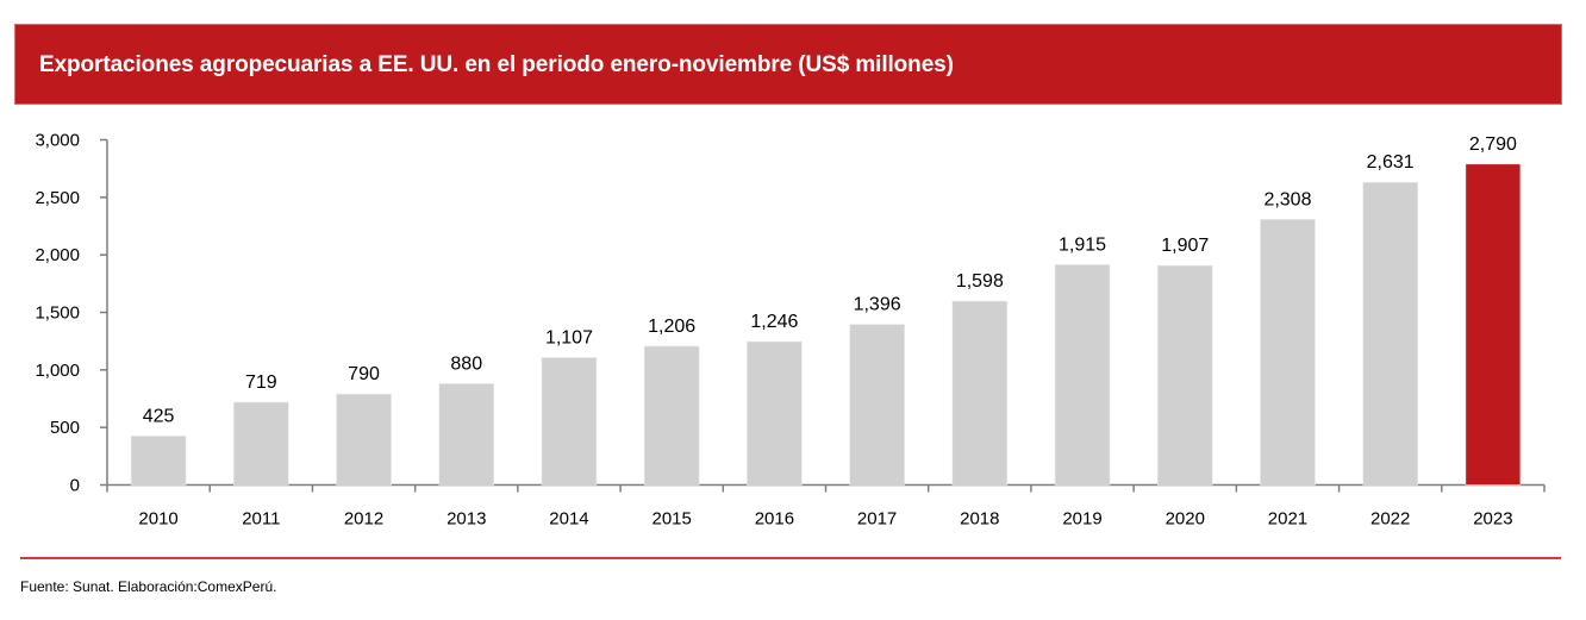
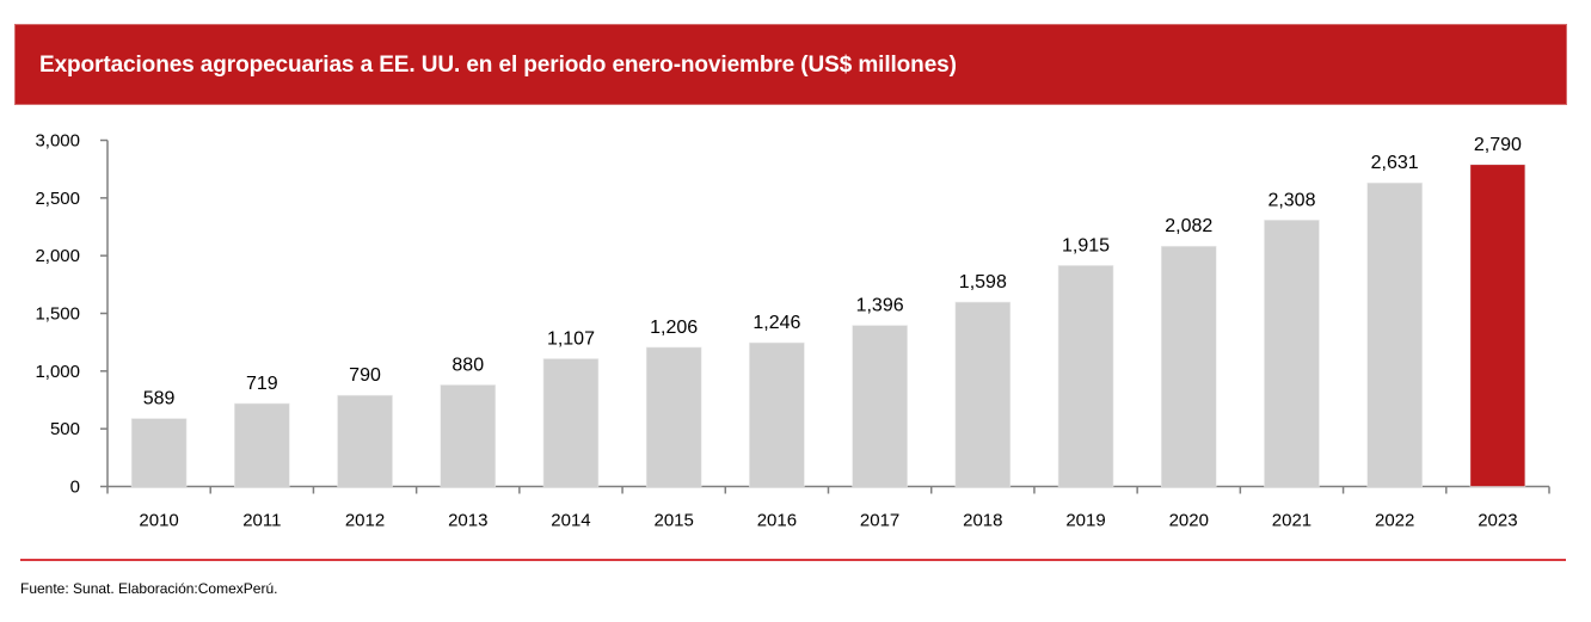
2010: 425 -> 589
2020: 1,907 -> 2,082
